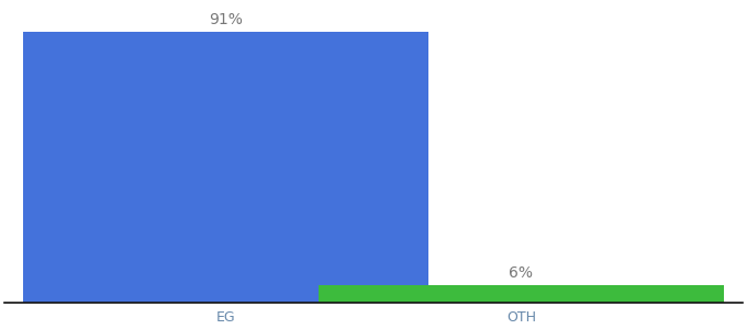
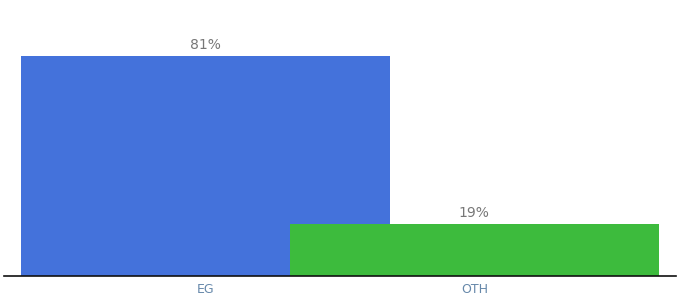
EG: 91% -> 81%
OTH: 6% -> 19%
